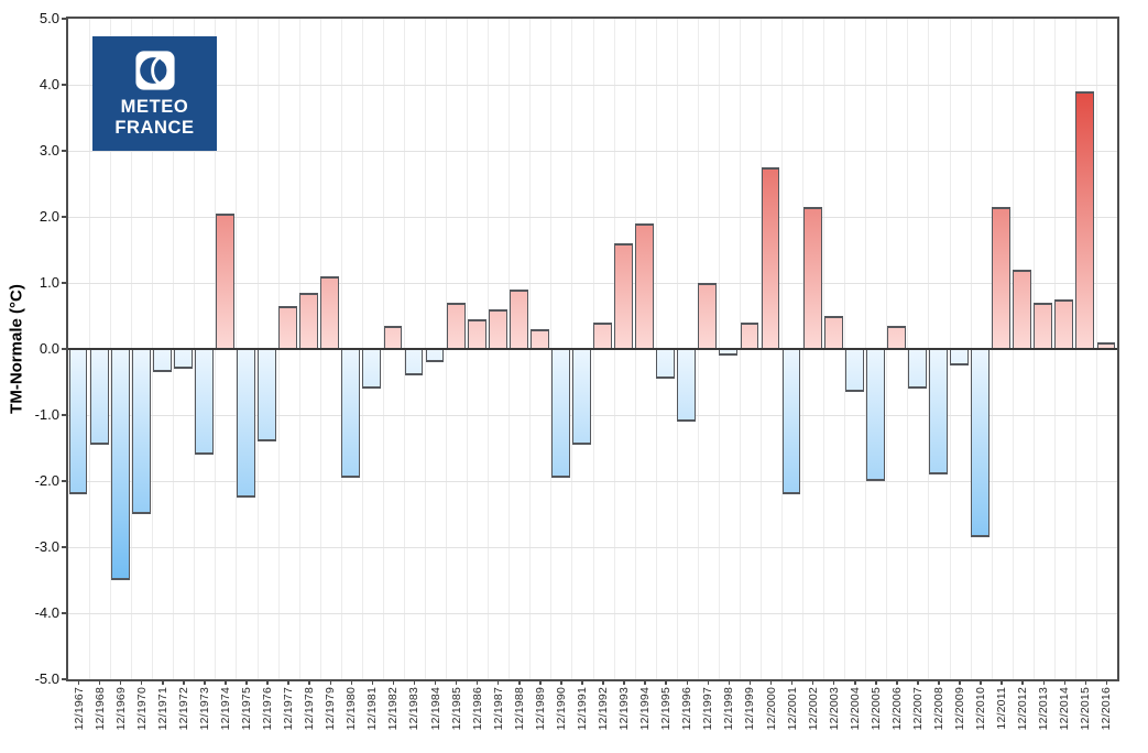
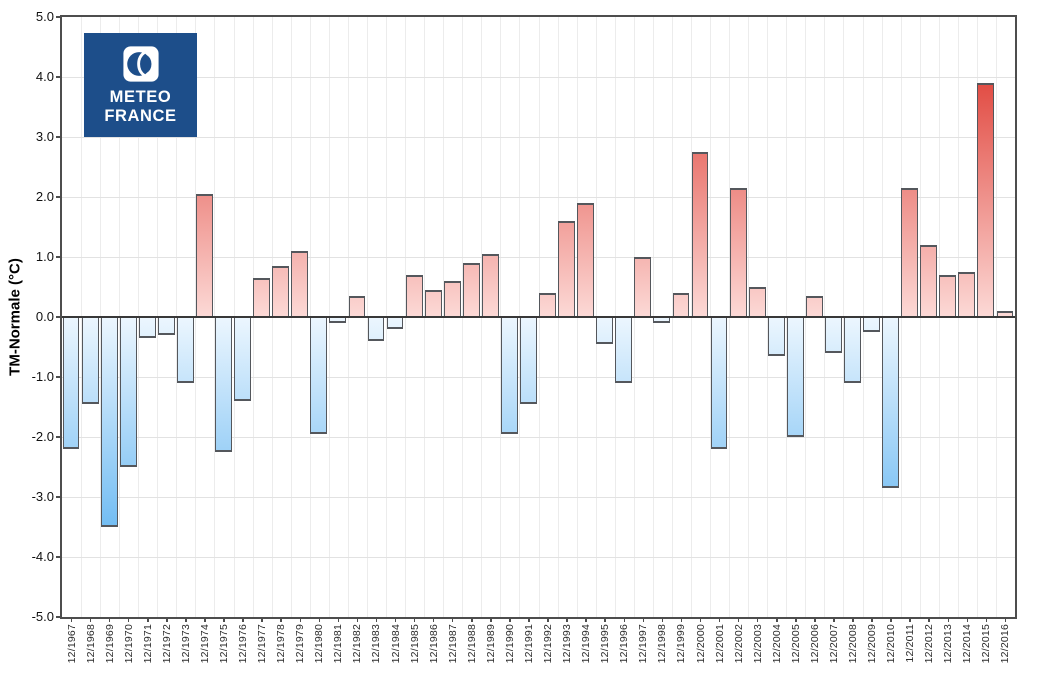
12/1973: -1.6 -> -1.1
12/1981: -0.6 -> -0.1
12/1989: 0.3 -> 1.1
12/2008: -1.9 -> -1.1
